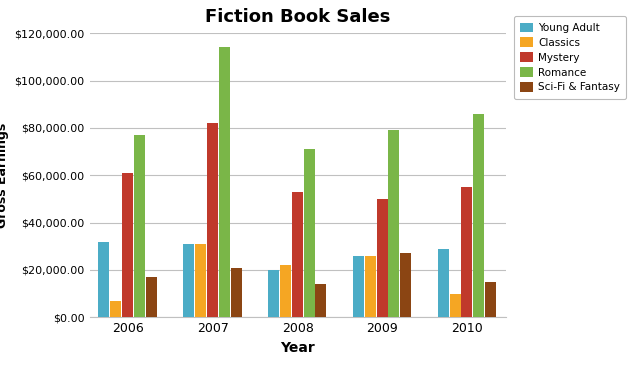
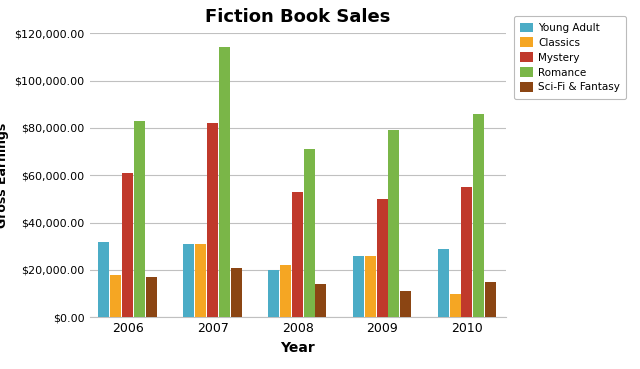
Classics/2006: $7,000 -> $18,000
Romance/2006: $77,000 -> $83,000
Sci-Fi & Fantasy/2009: $27,000 -> $11,000
